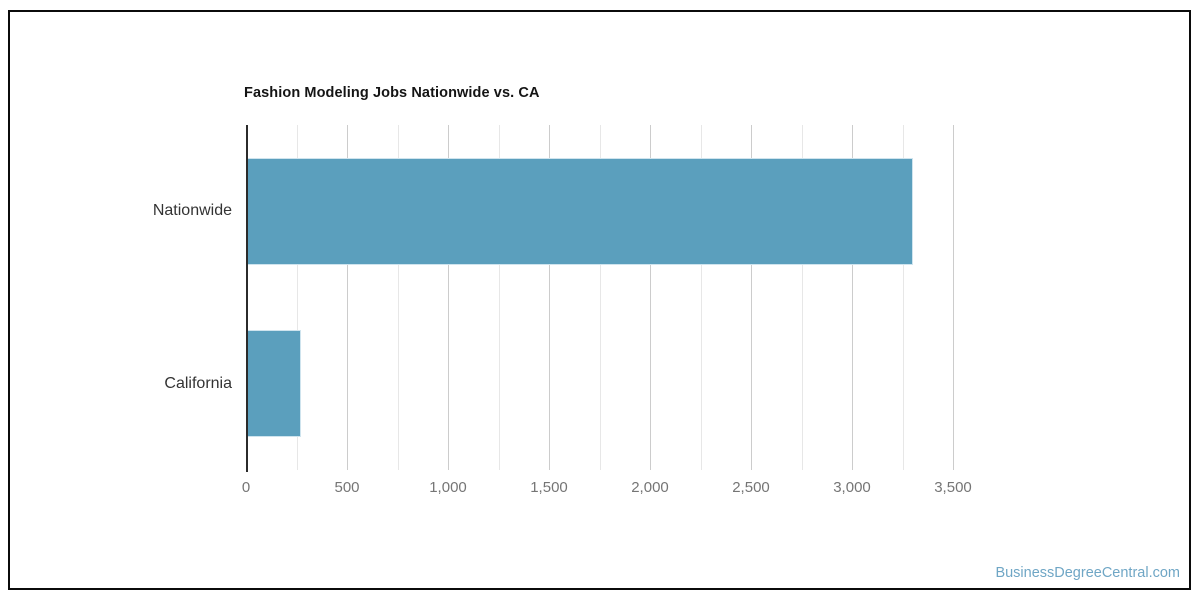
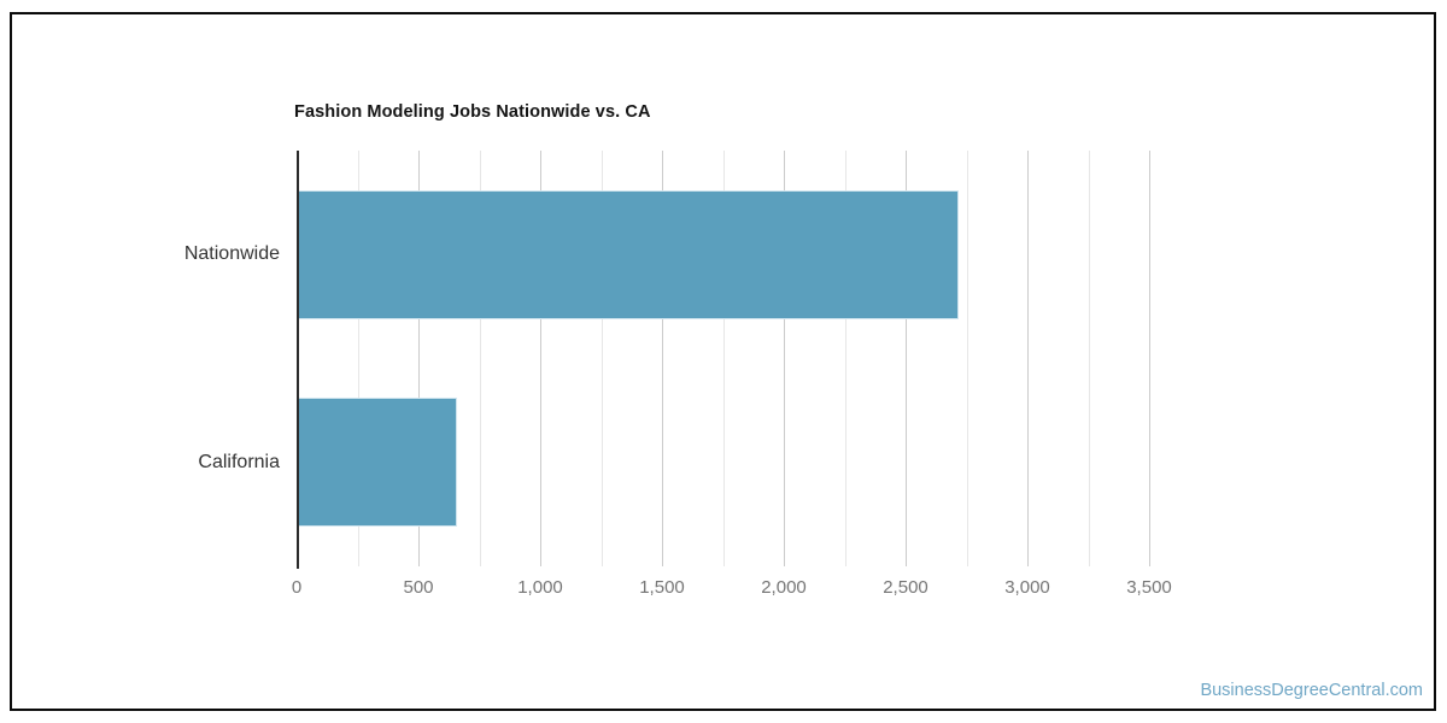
Nationwide: 3300 -> 2720
California: 270 -> 660
